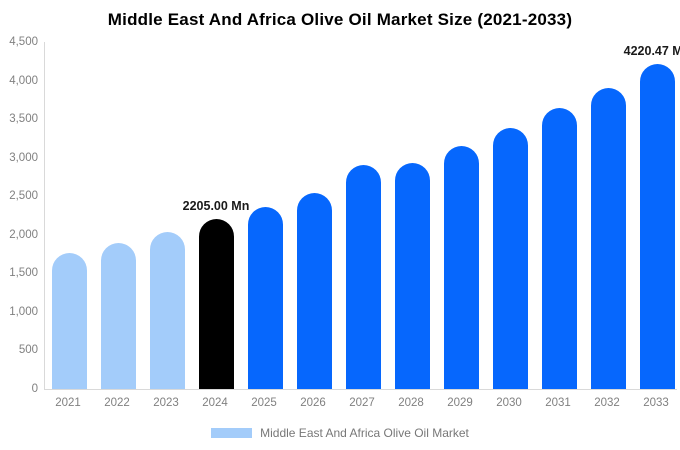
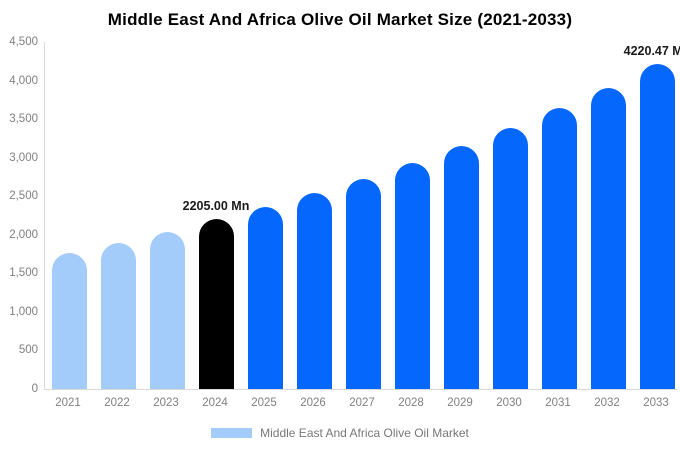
2027: 2900 -> 2700
